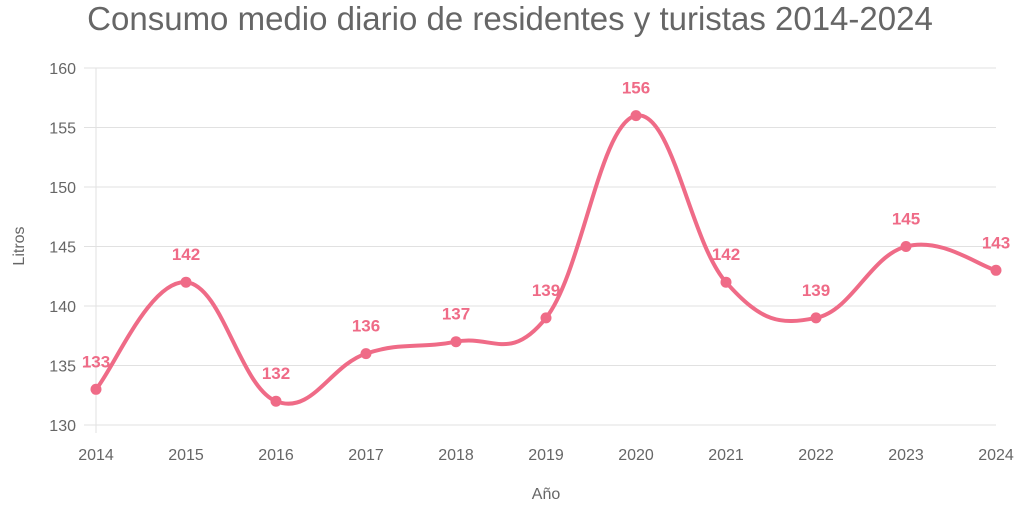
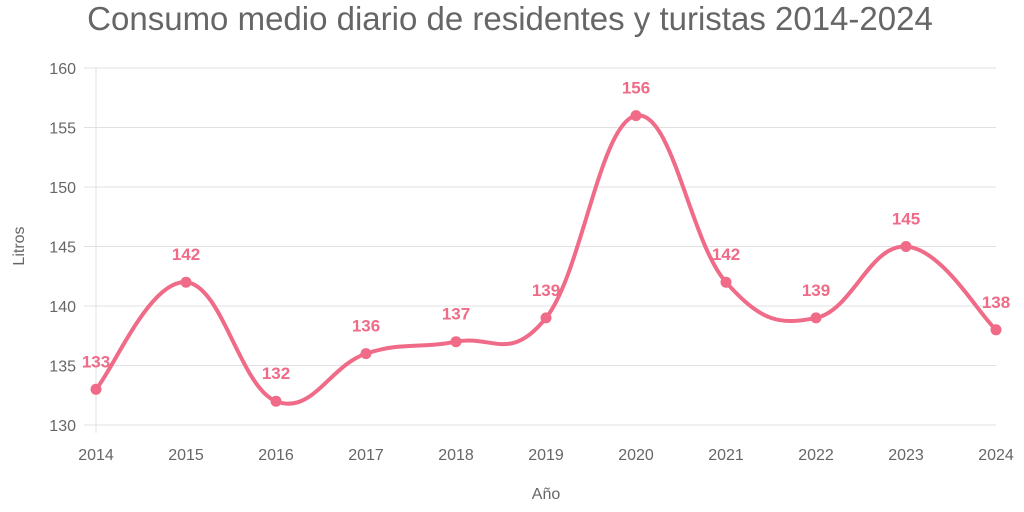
2024: 143 -> 138
